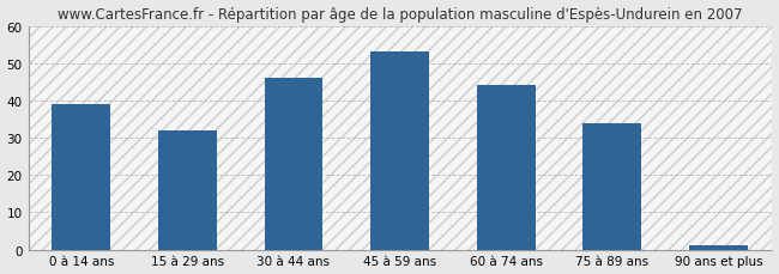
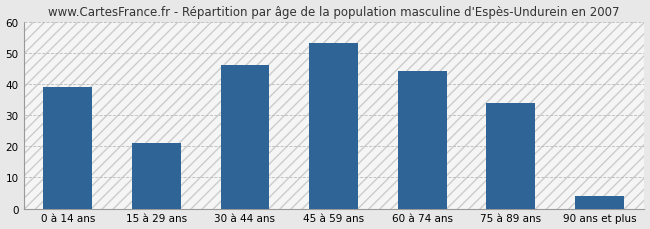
15 à 29 ans: 32 -> 21
90 ans et plus: 1 -> 4
